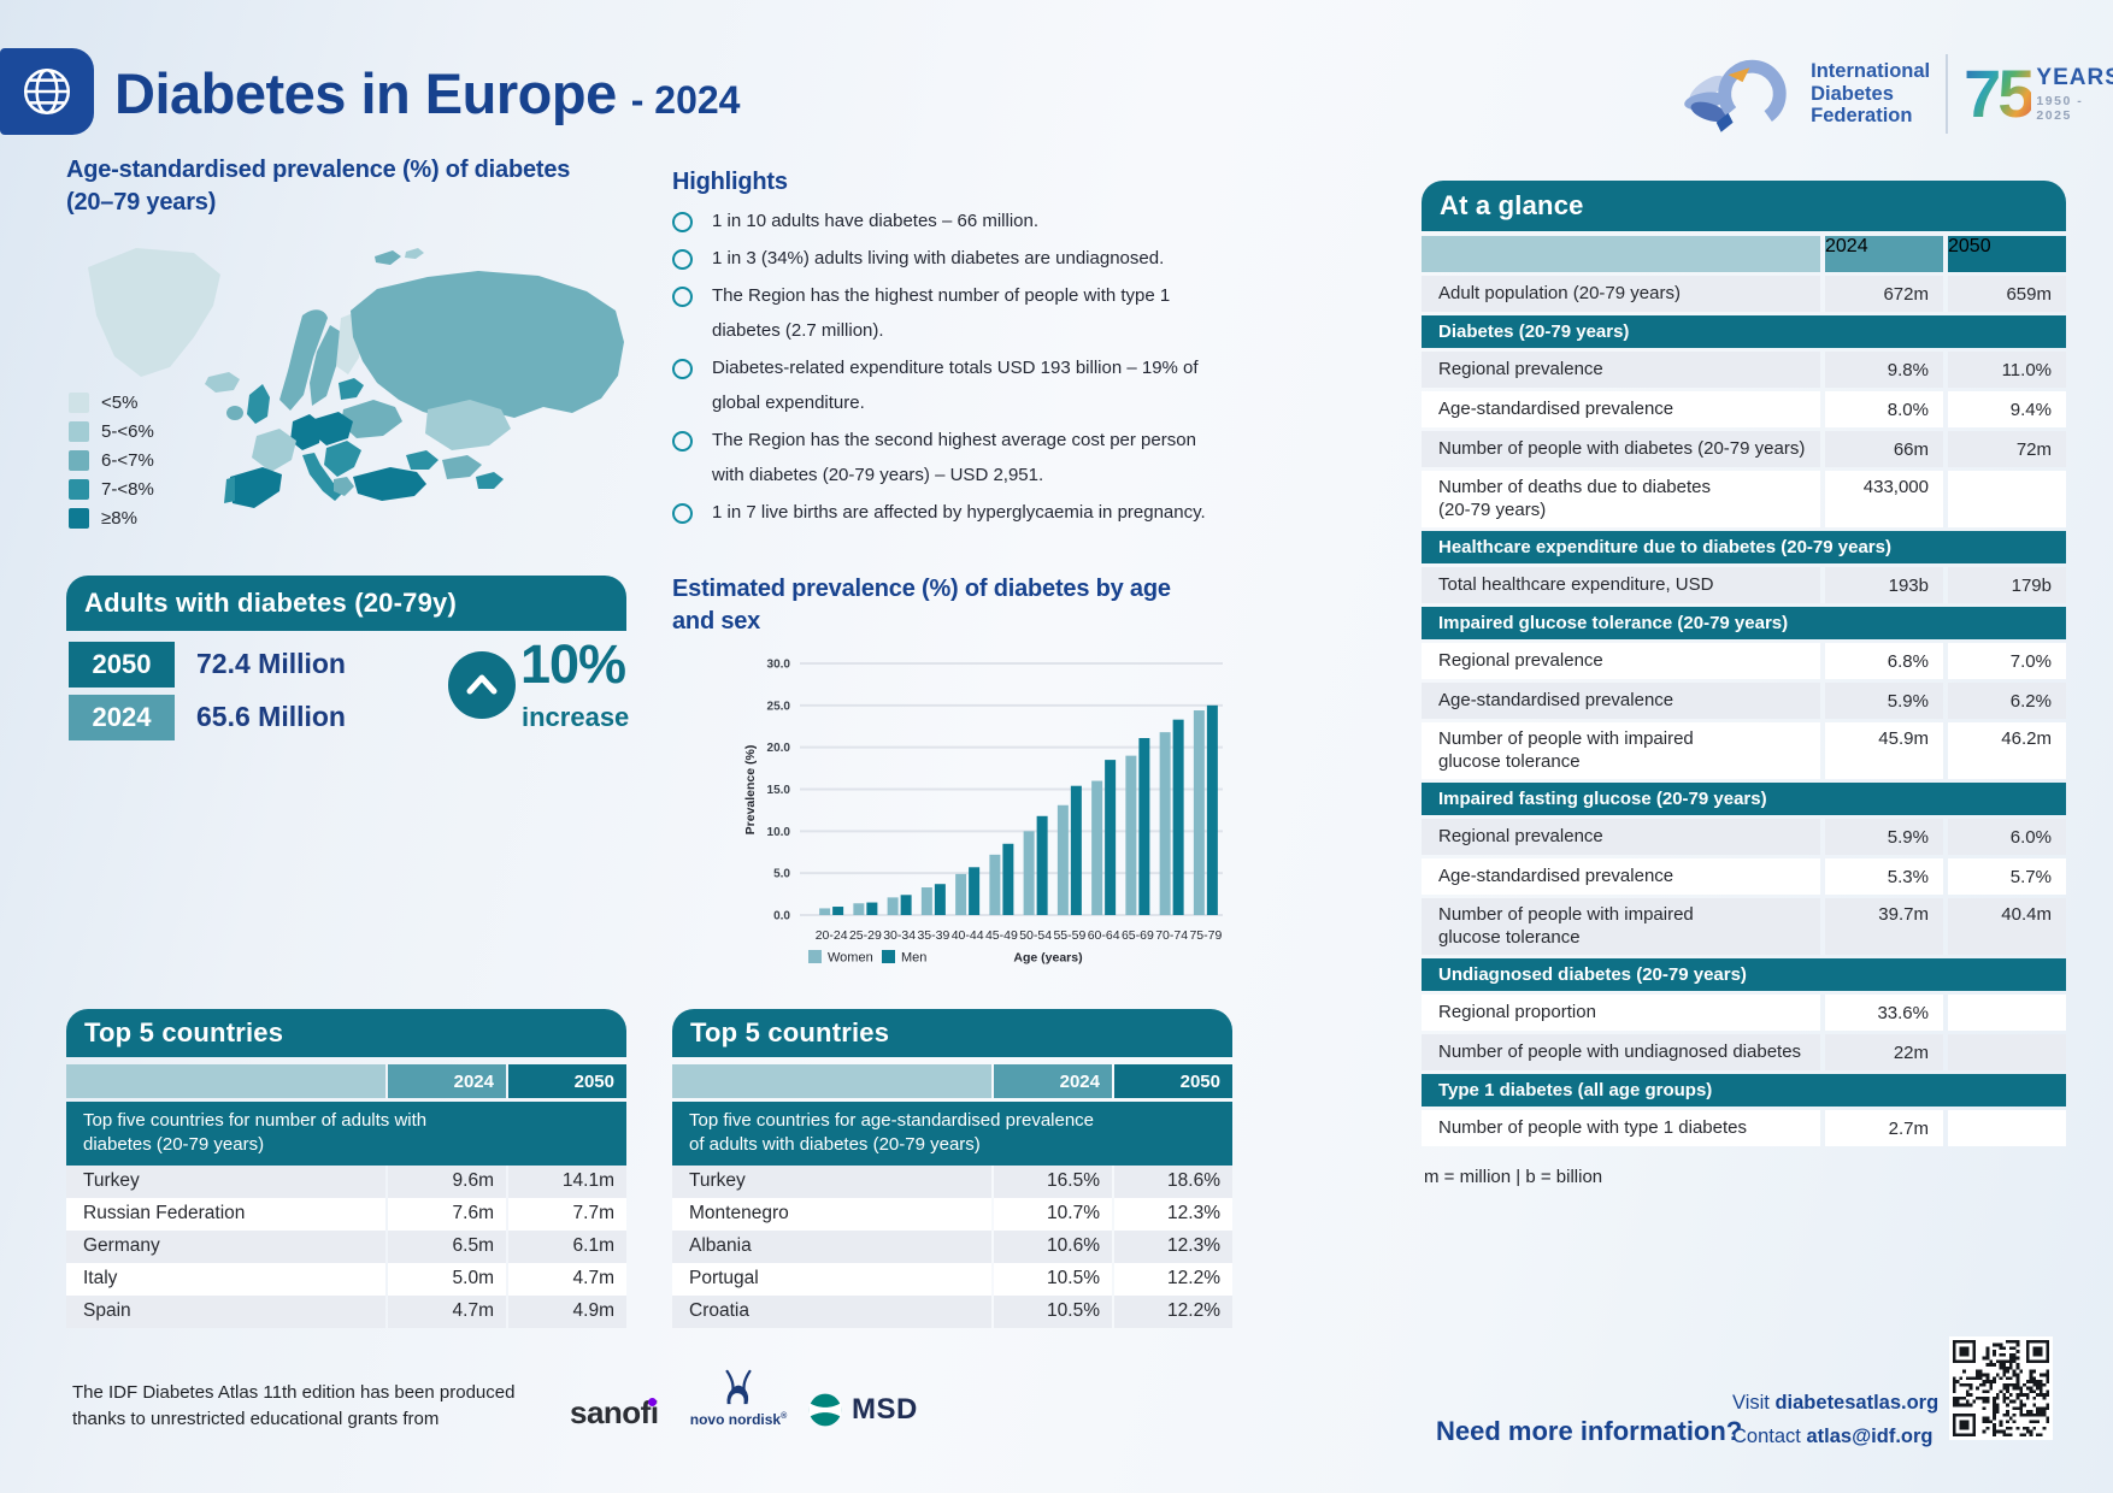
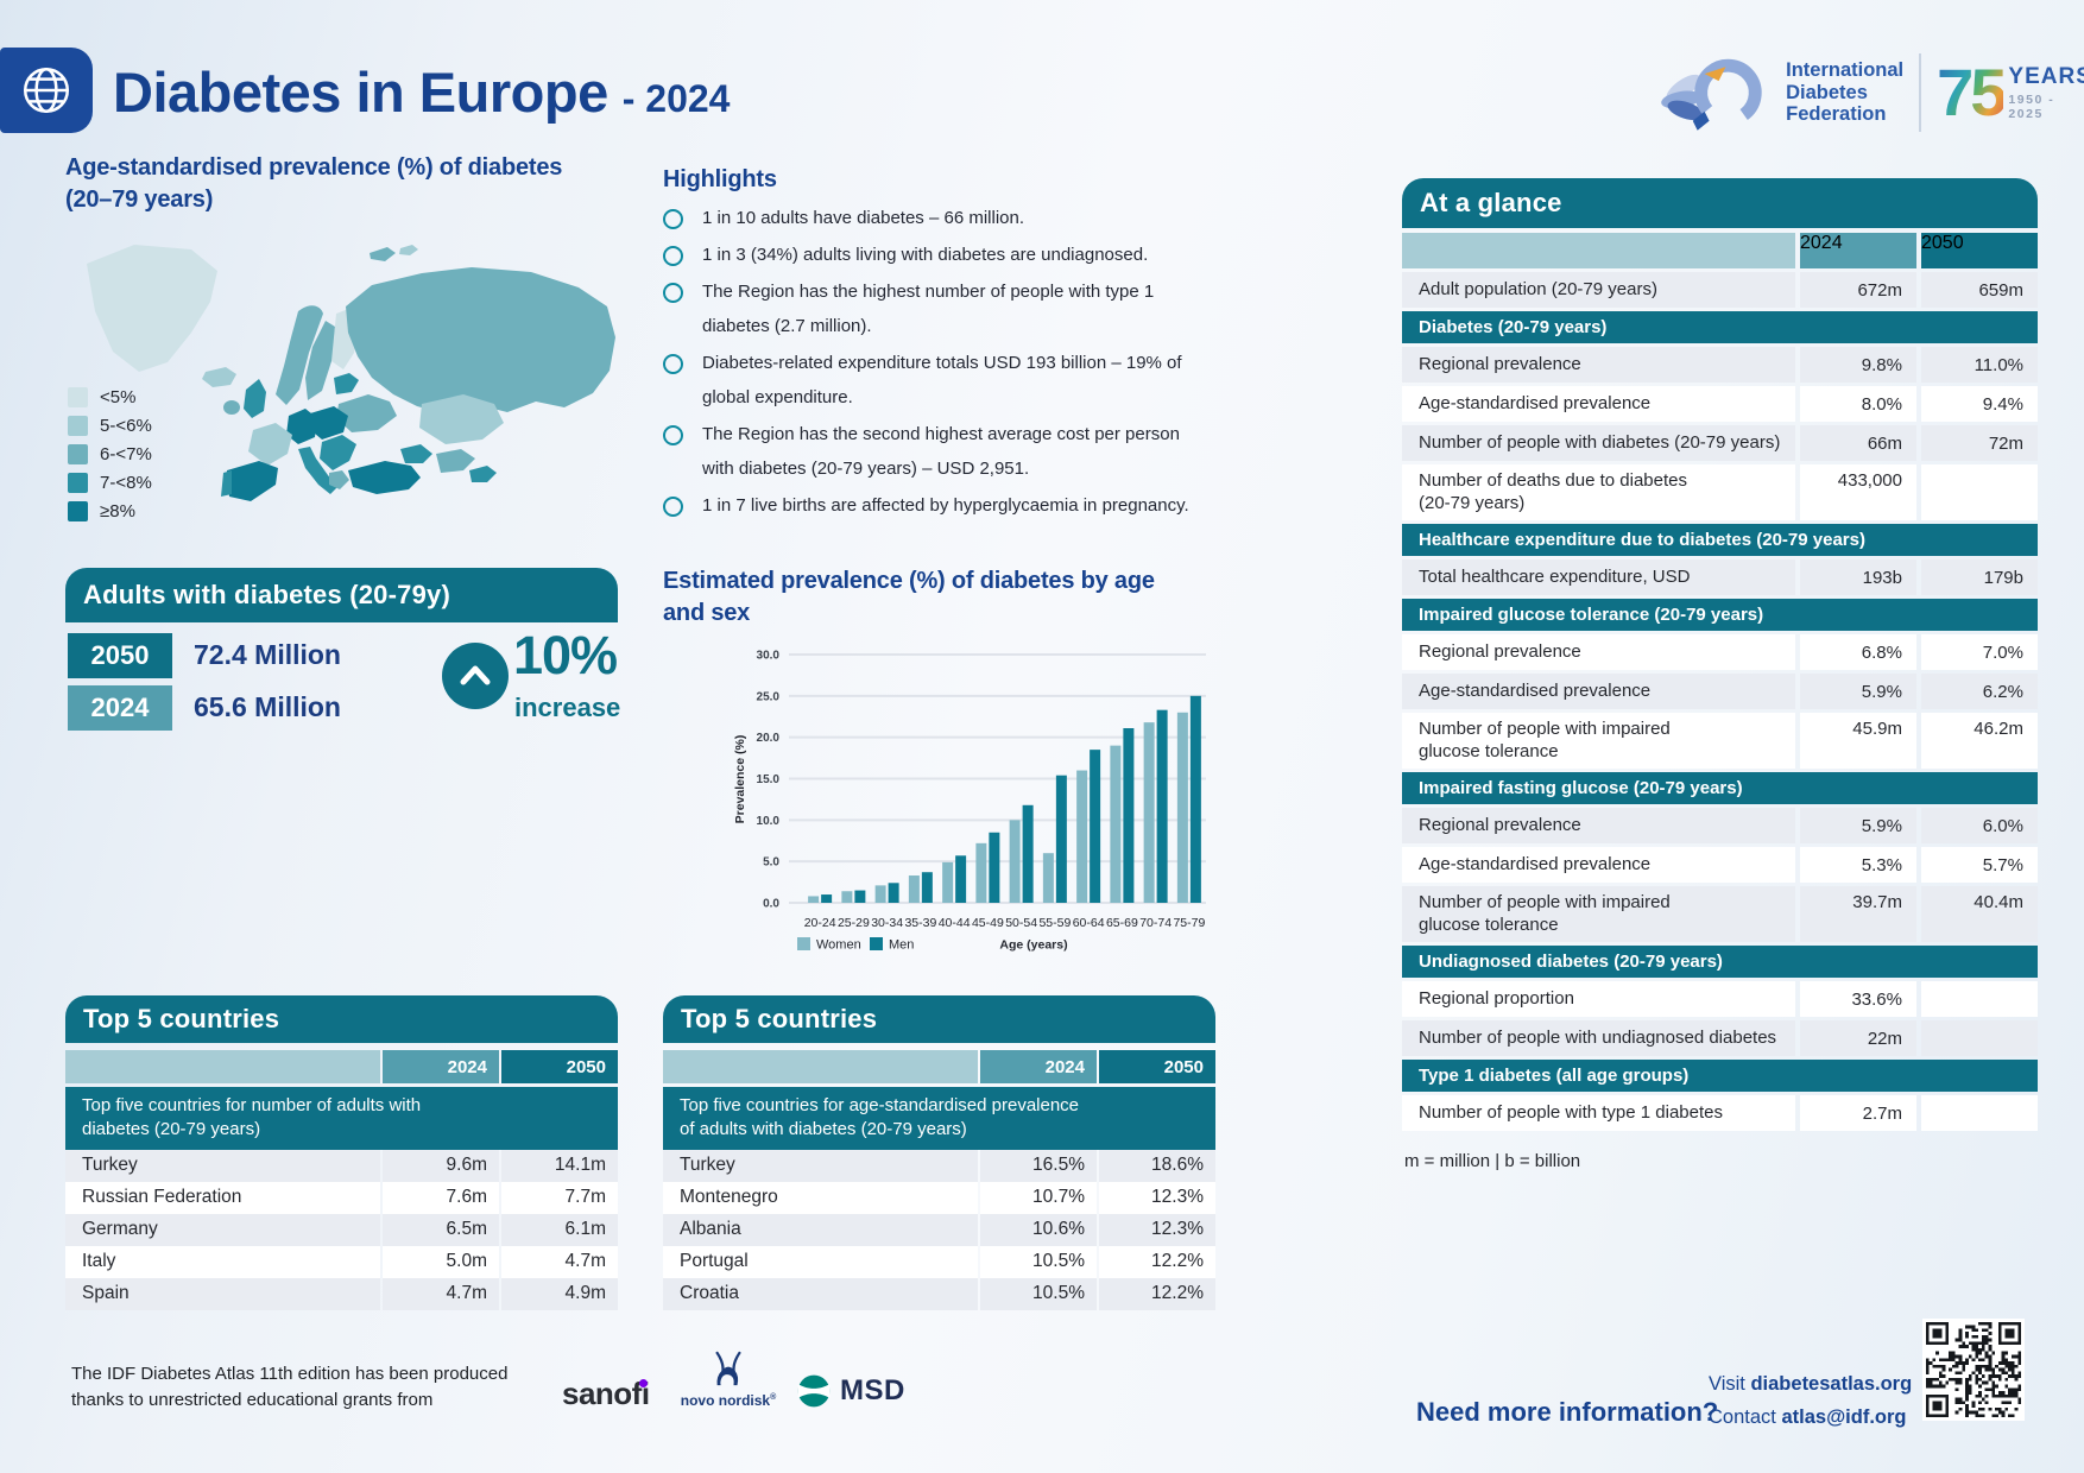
Women/55-59: 13 -> 6
Women/75-79: 24 -> 23
